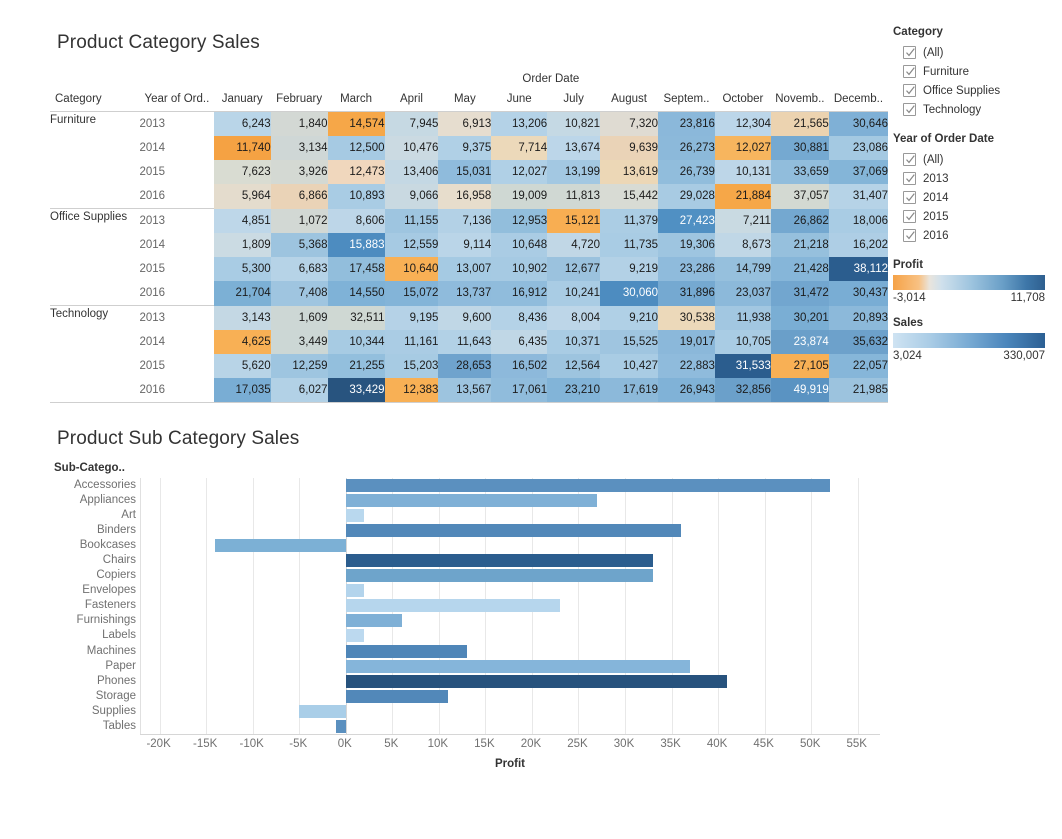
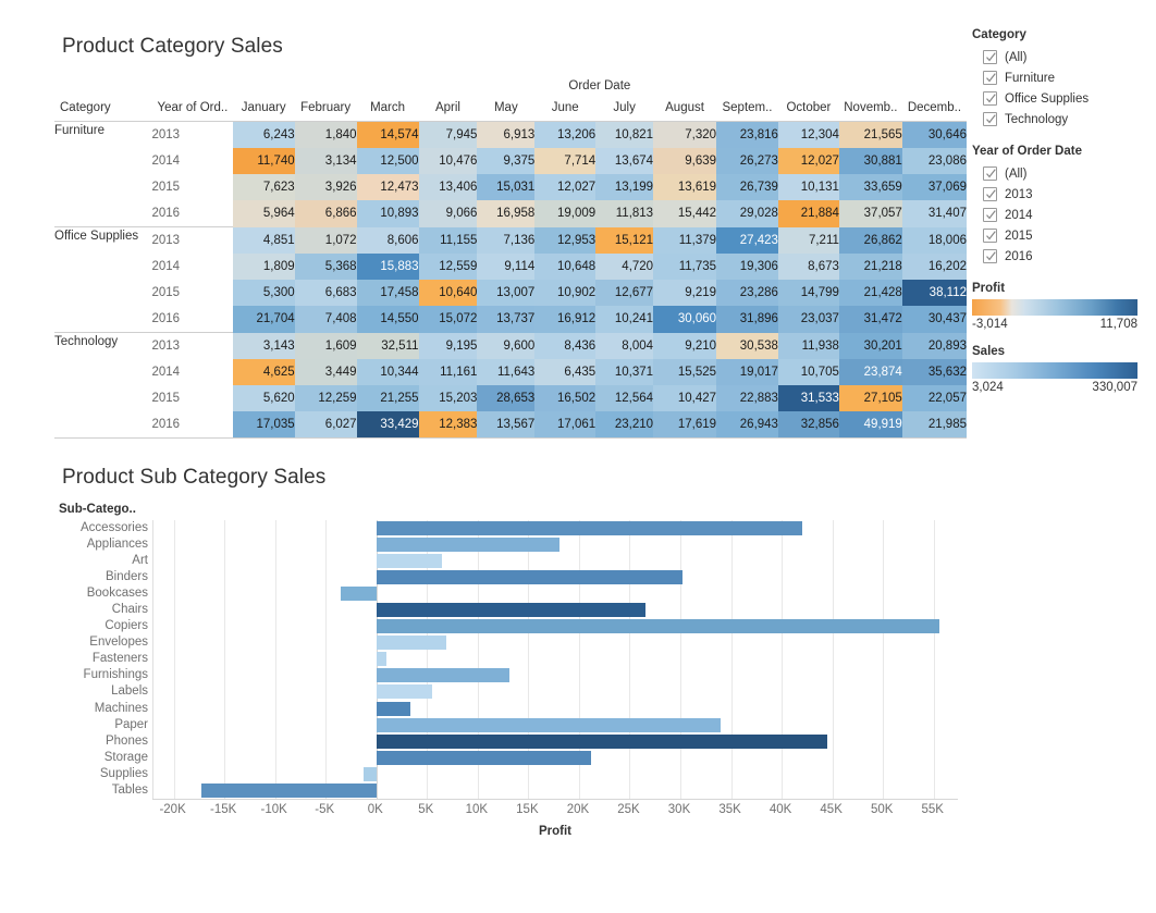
Accessories: 52K -> 42K
Appliances: 27K -> 18K
Art: 2K -> 6K
Binders: 36K -> 30K
Bookcases: -14K -> -4K
Chairs: 33K -> 27K
Copiers: 33K -> 56K
Envelopes: 2K -> 7K
Fasteners: 23K -> 1K
Furnishings: 6K -> 13K
Labels: 2K -> 6K
Machines: 13K -> 3K
Paper: 37K -> 34K
Phones: 41K -> 44K
Storage: 11K -> 21K
Supplies: -5K -> -1K
Tables: -1K -> -17K
